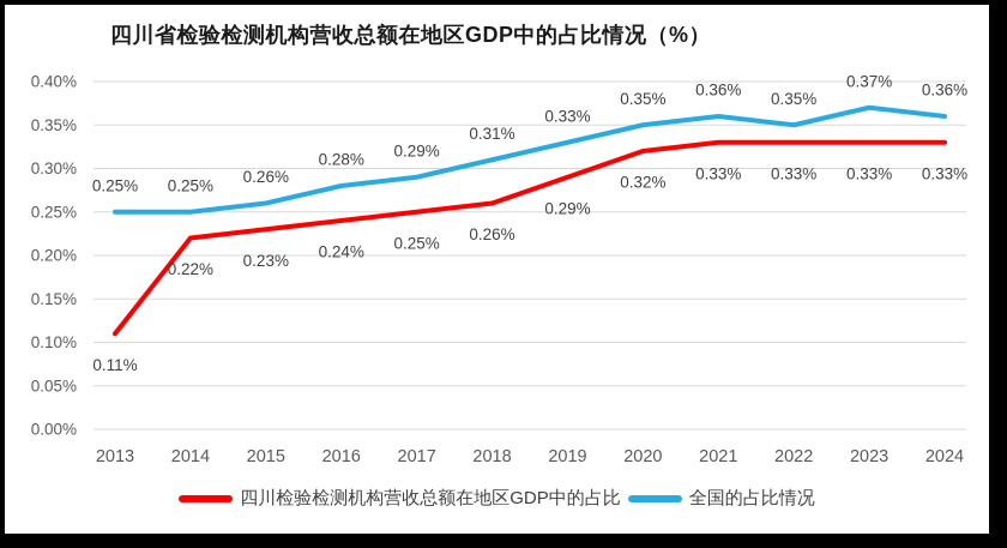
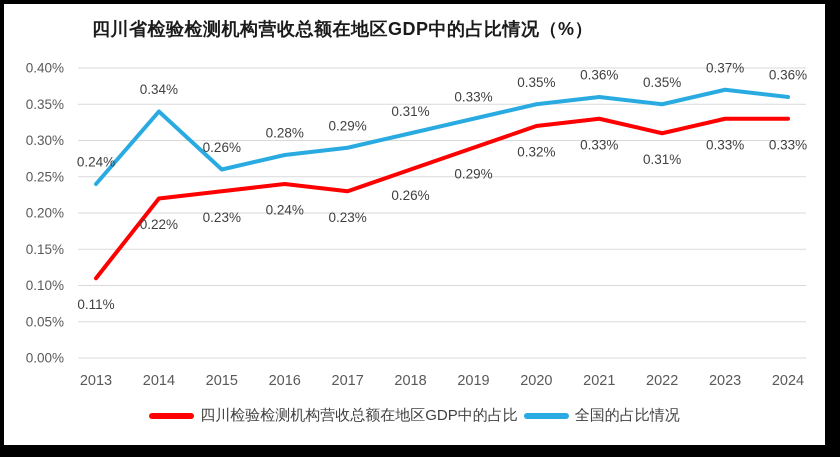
全国的占比情况/2013: 0.25% -> 0.24%
全国的占比情况/2014: 0.25% -> 0.34%
四川检验检测机构营收总额在地区GDP中的占比/2017: 0.25% -> 0.23%
四川检验检测机构营收总额在地区GDP中的占比/2022: 0.33% -> 0.31%
